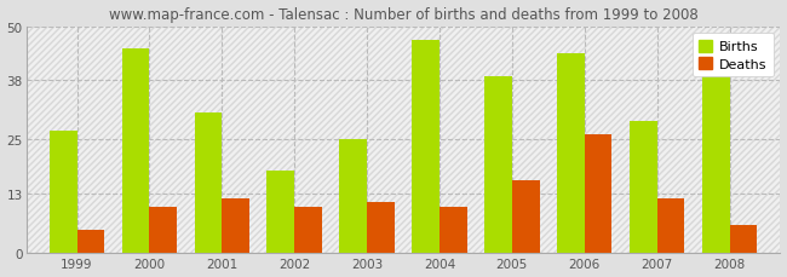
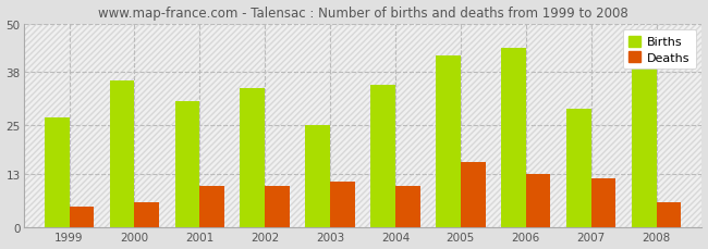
Births/2000: 45 -> 36
Deaths/2000: 10 -> 6
Deaths/2001: 12 -> 10
Births/2002: 18 -> 34
Births/2004: 47 -> 35
Births/2005: 39 -> 42
Deaths/2006: 26 -> 13
